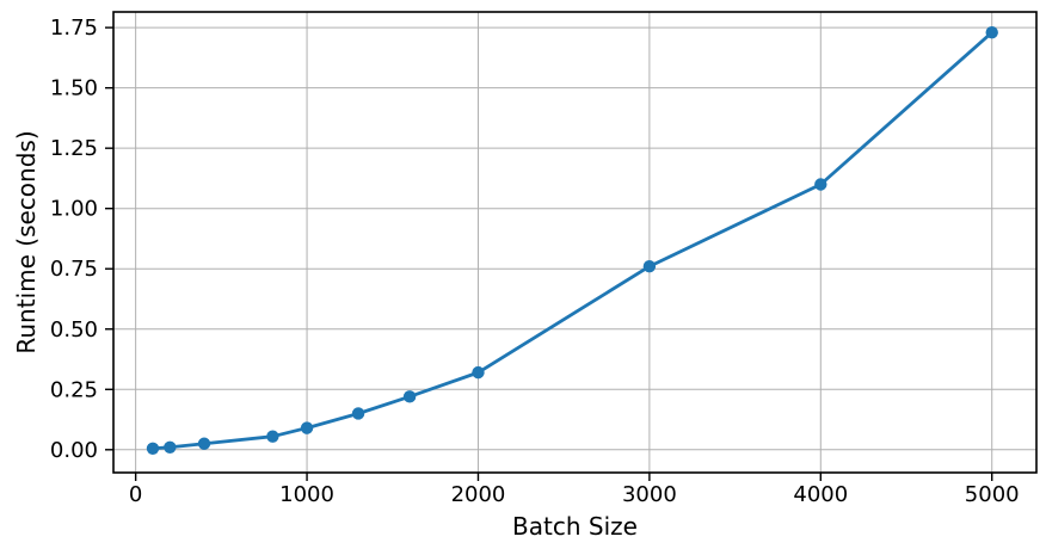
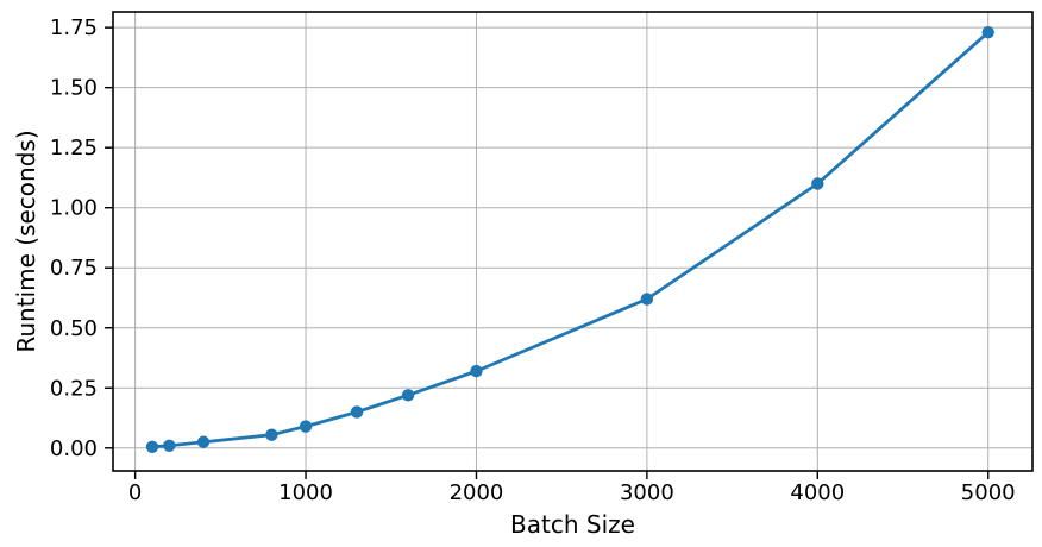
3000: 0.76 -> 0.62
